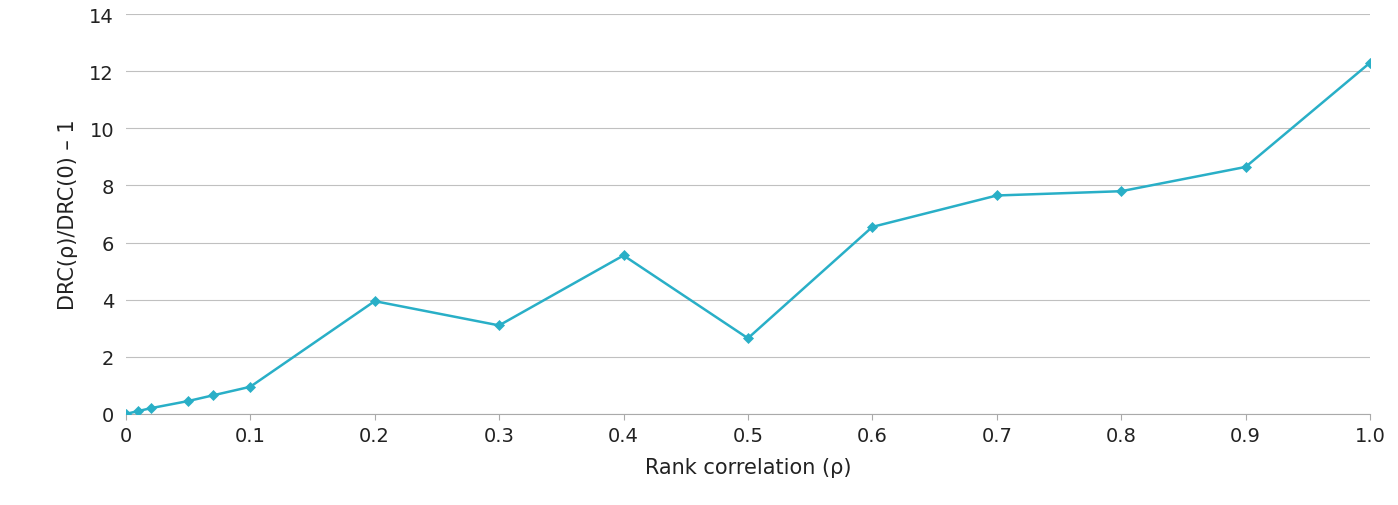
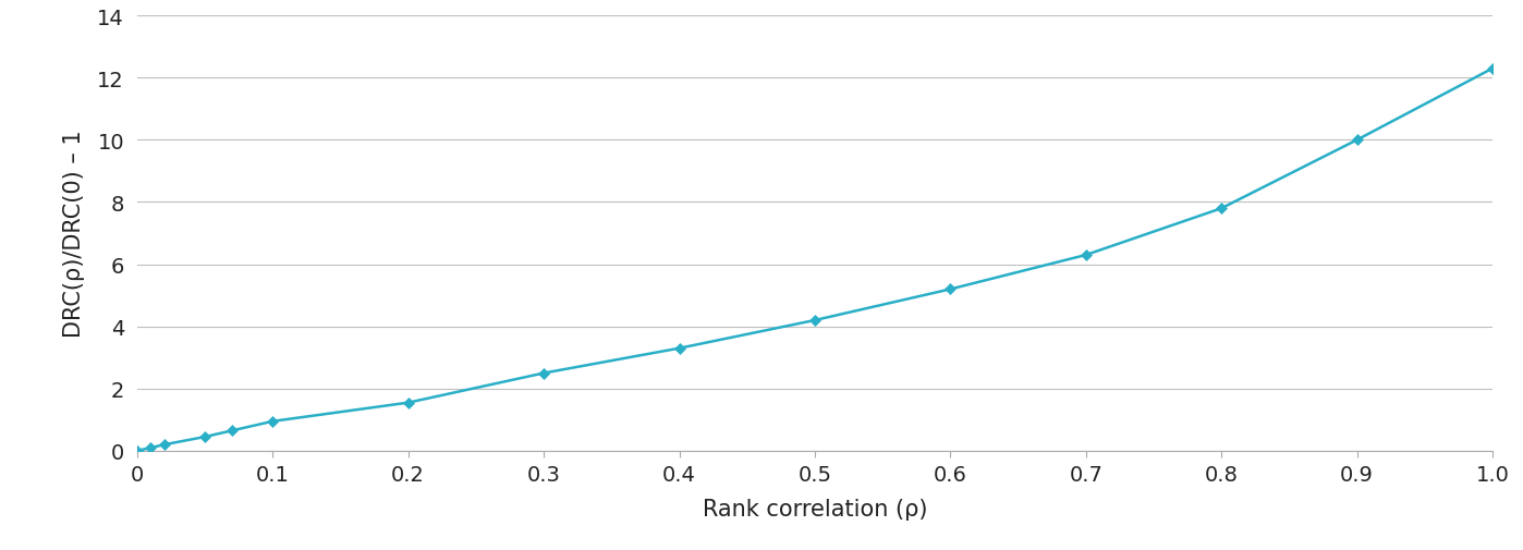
0.2: 3.95 -> 1.55
0.3: 3.10 -> 2.50
0.4: 5.55 -> 3.30
0.5: 2.65 -> 4.20
0.6: 6.55 -> 5.20
0.7: 7.65 -> 6.30
0.9: 8.65 -> 10.00
